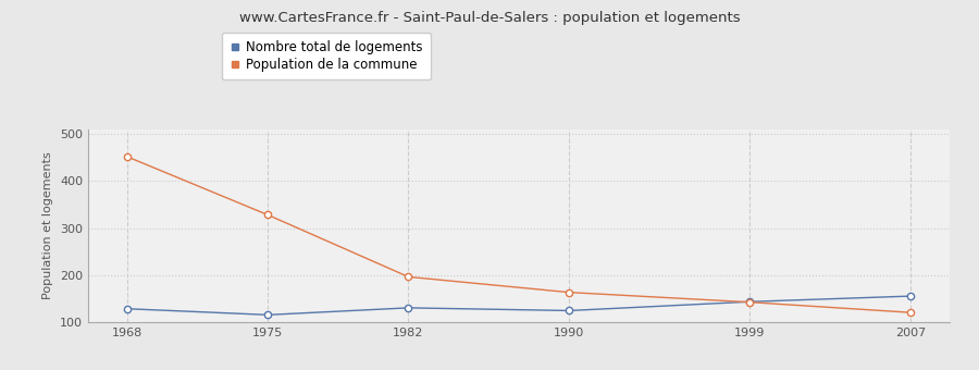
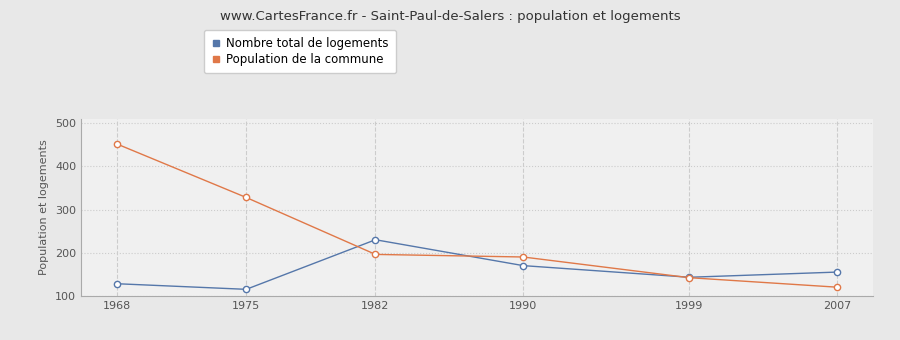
Nombre total de logements/1982: 130 -> 230
Nombre total de logements/1990: 124 -> 170
Population de la commune/1990: 163 -> 190
